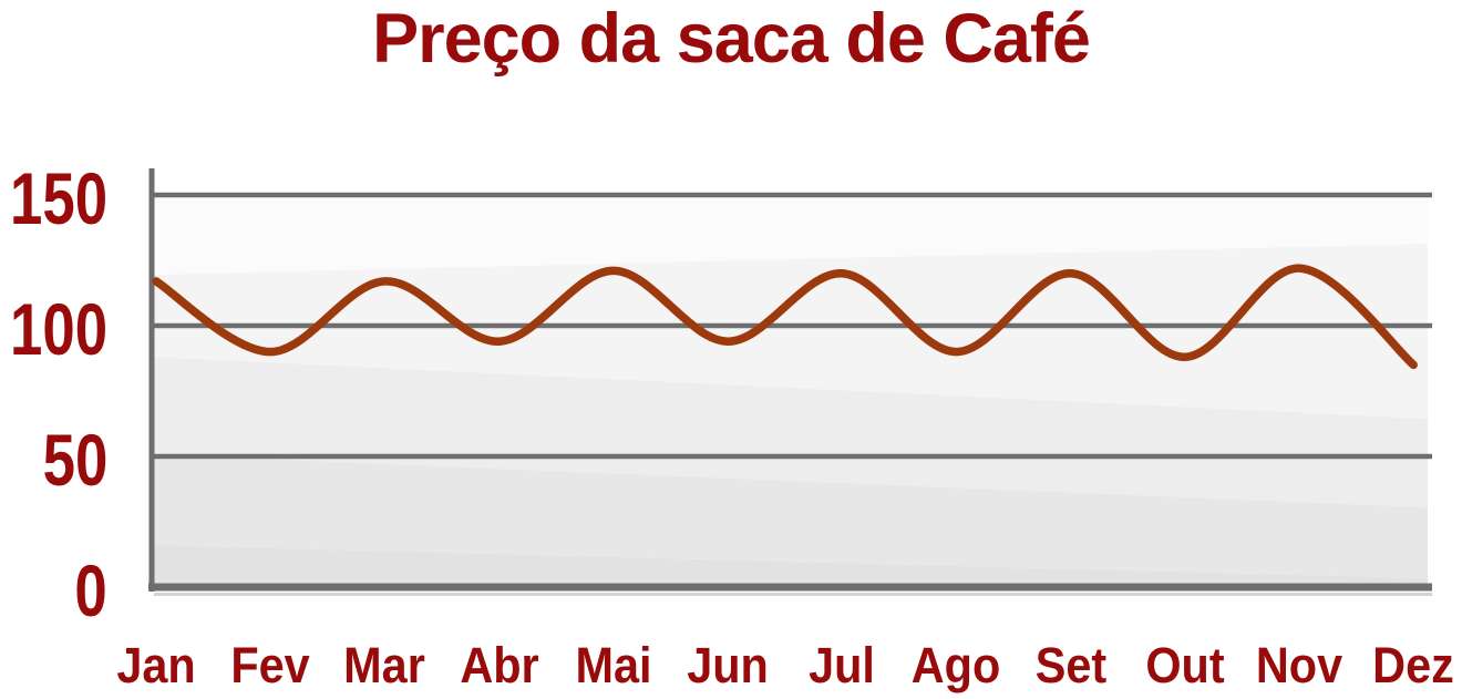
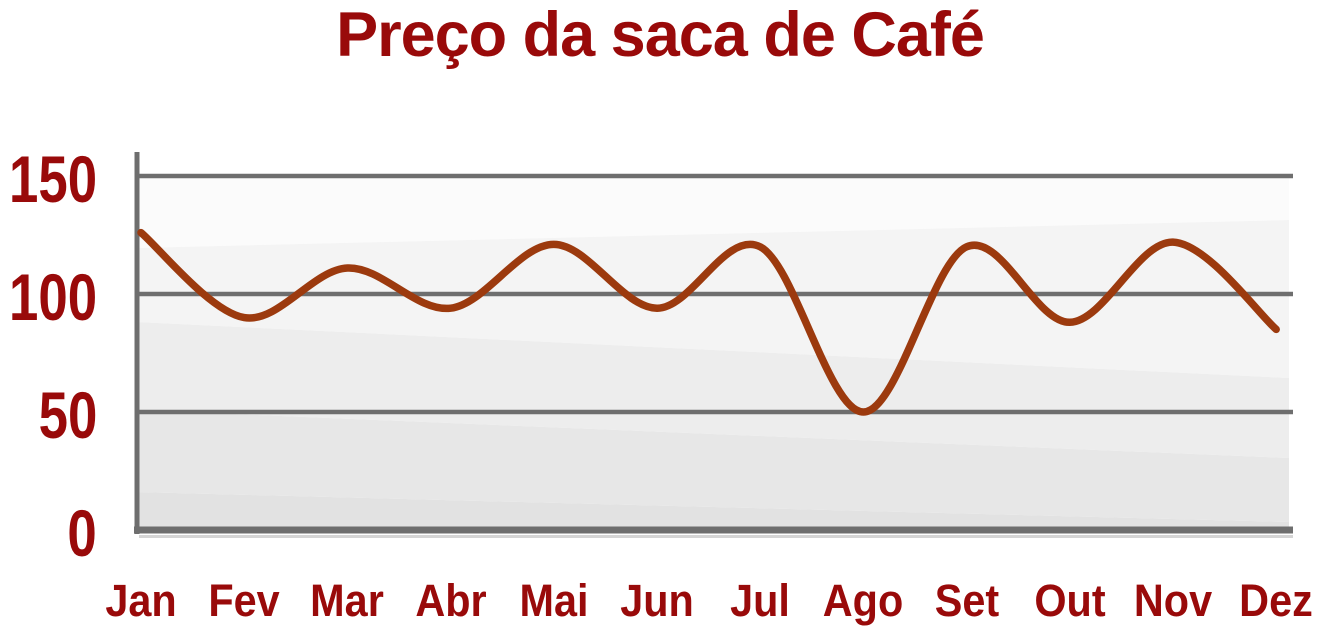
Jan: 117 -> 126
Mar: 117 -> 111
Ago: 90 -> 50
